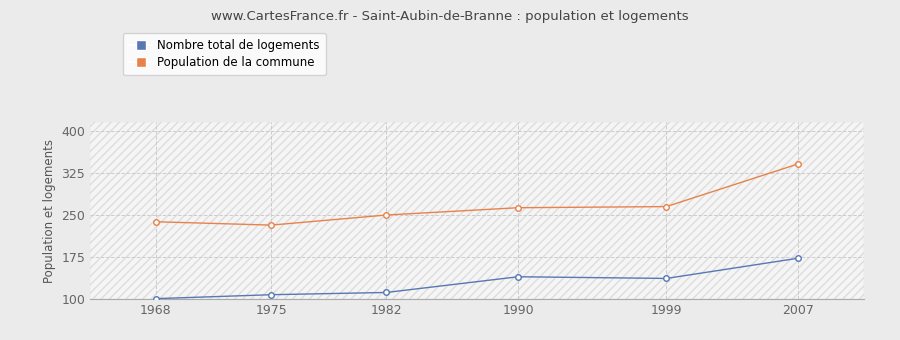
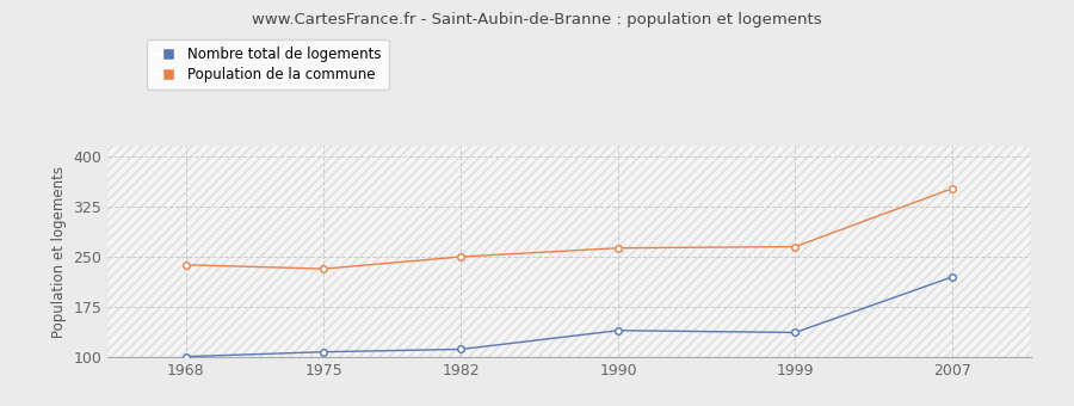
Nombre total de logements/2007: 173 -> 220
Population de la commune/2007: 341 -> 352
